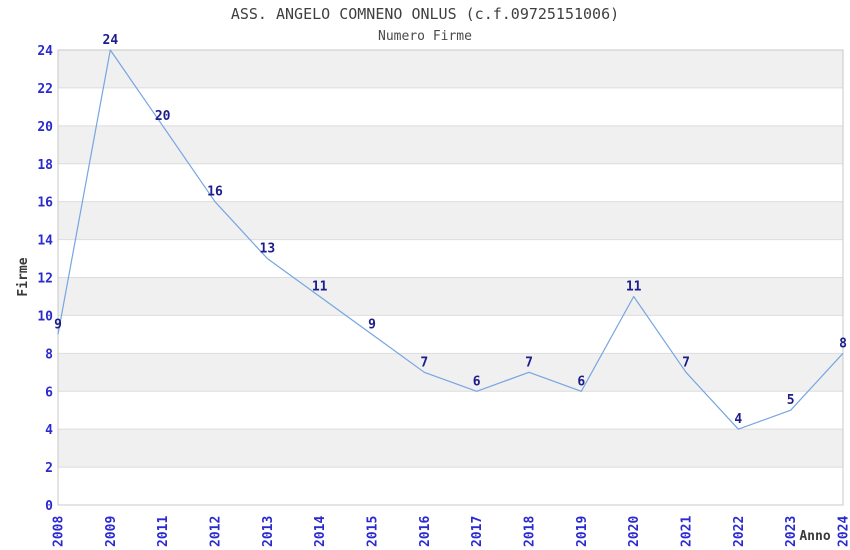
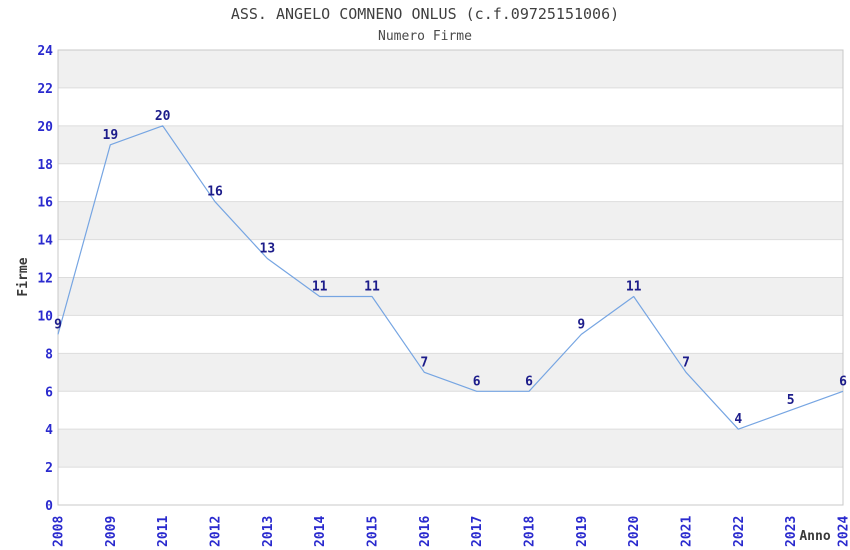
2009: 24 -> 19
2015: 9 -> 11
2018: 7 -> 6
2019: 6 -> 9
2024: 8 -> 6
